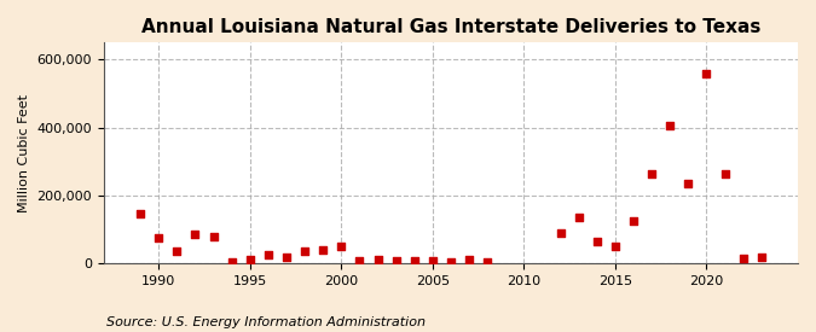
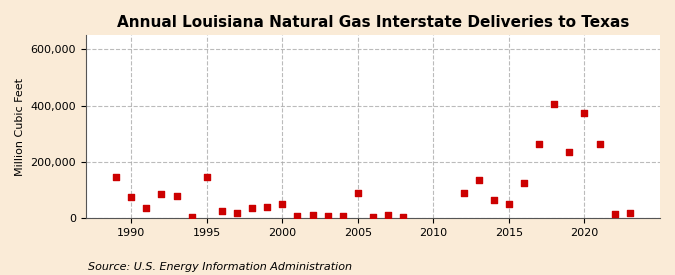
1995: 10,000 -> 145,000
2005: 8,000 -> 90,000
2020: 560,000 -> 375,000
